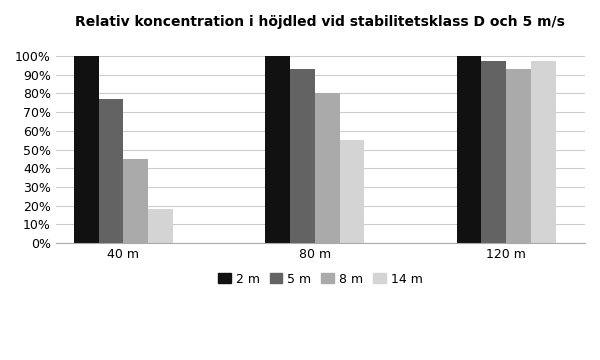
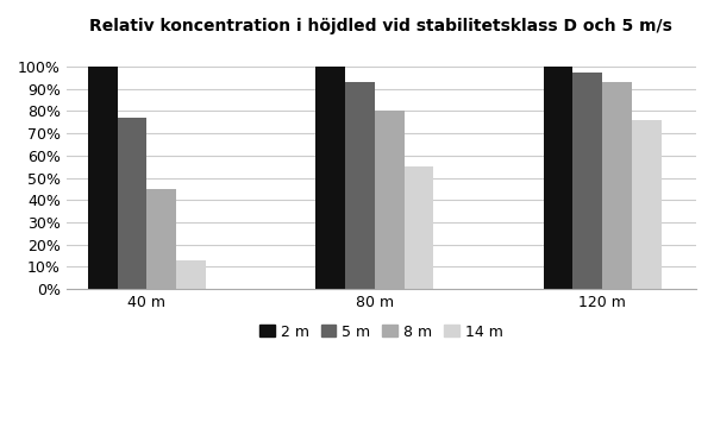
14 m/40 m: 18% -> 13%
14 m/120 m: 97% -> 76%
